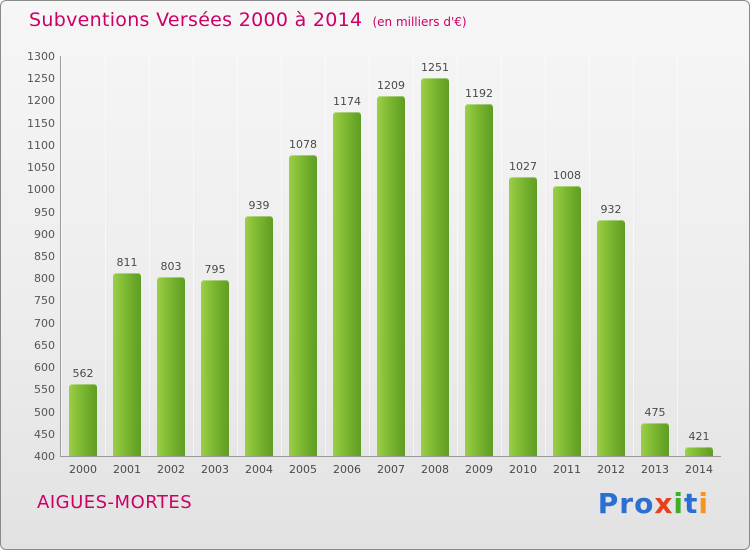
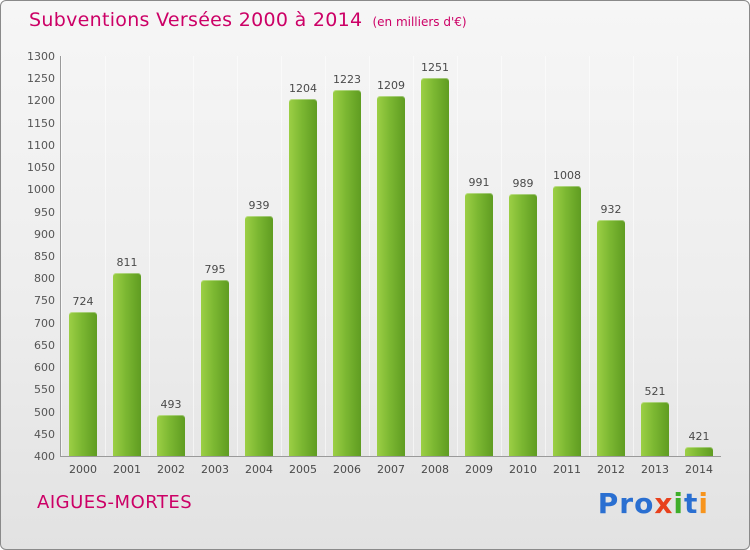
2000: 562 -> 724
2002: 803 -> 493
2005: 1078 -> 1204
2006: 1174 -> 1223
2009: 1192 -> 991
2010: 1027 -> 989
2013: 475 -> 521
